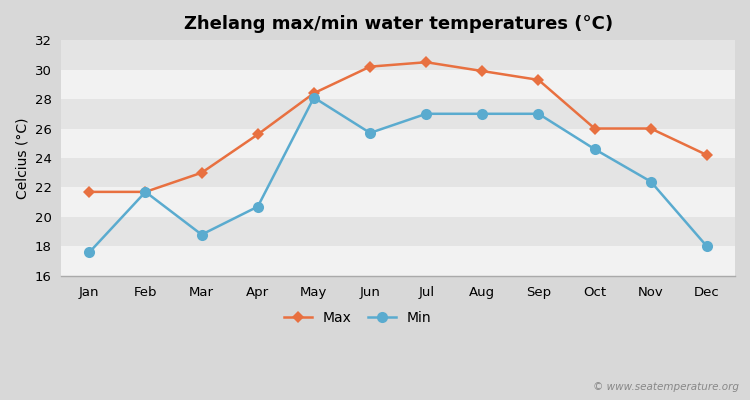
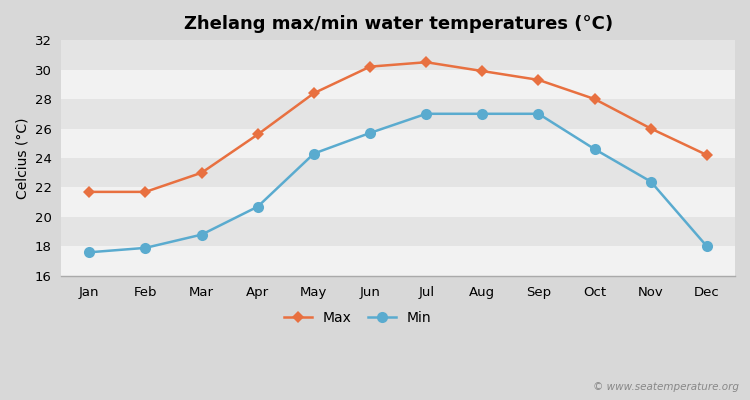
Min/Feb: 21.7 -> 17.9
Min/May: 28.1 -> 24.3
Max/Oct: 26.0 -> 28.0
